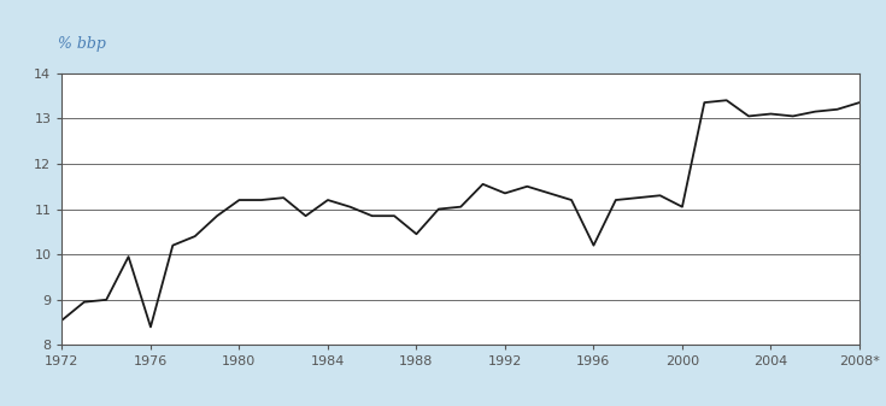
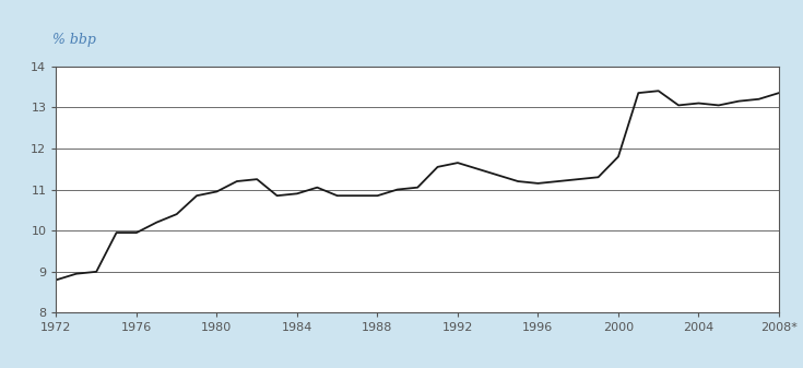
1972: 8.55 -> 8.80
1976: 8.40 -> 9.95
1980: 11.20 -> 10.95
1984: 11.20 -> 10.90
1988: 10.45 -> 10.85
1992: 11.35 -> 11.65
1996: 10.20 -> 11.15
2000: 11.05 -> 11.80
